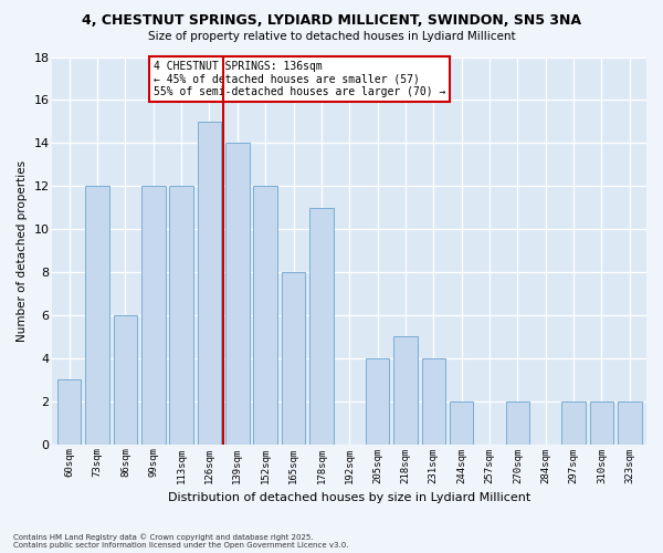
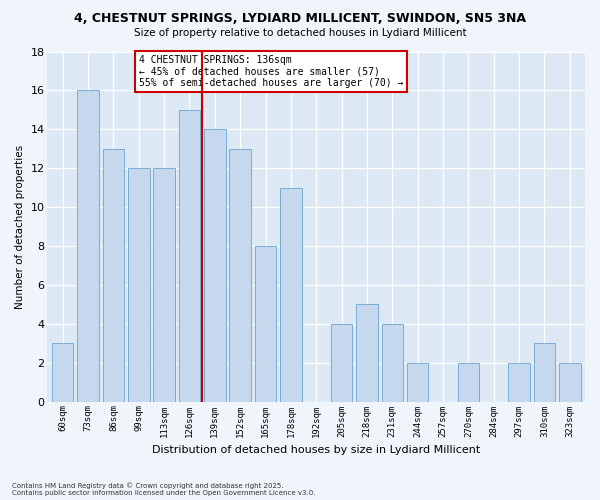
73sqm: 12 -> 16
86sqm: 6 -> 13
152sqm: 12 -> 13
310sqm: 2 -> 3
